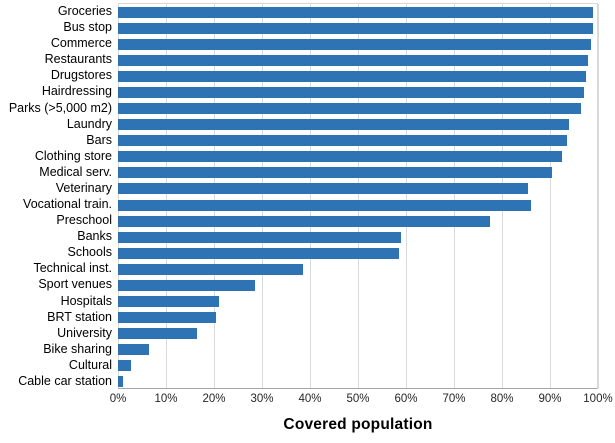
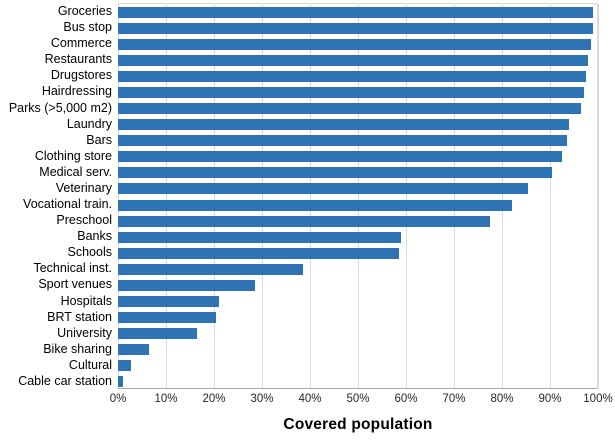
Vocational train.: 86% -> 82%
